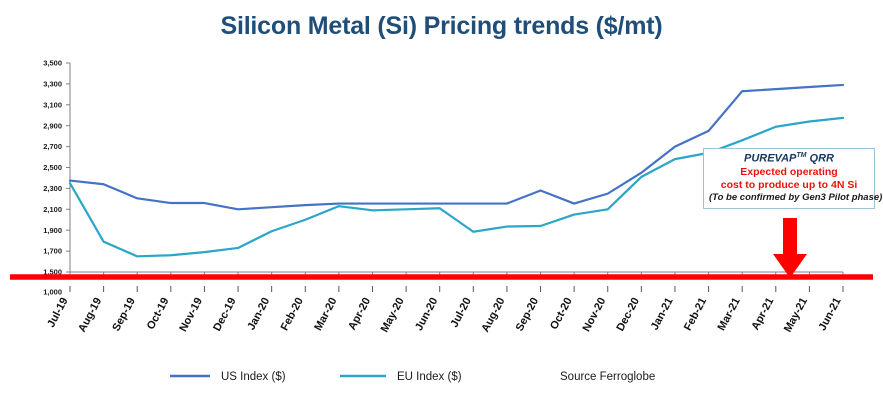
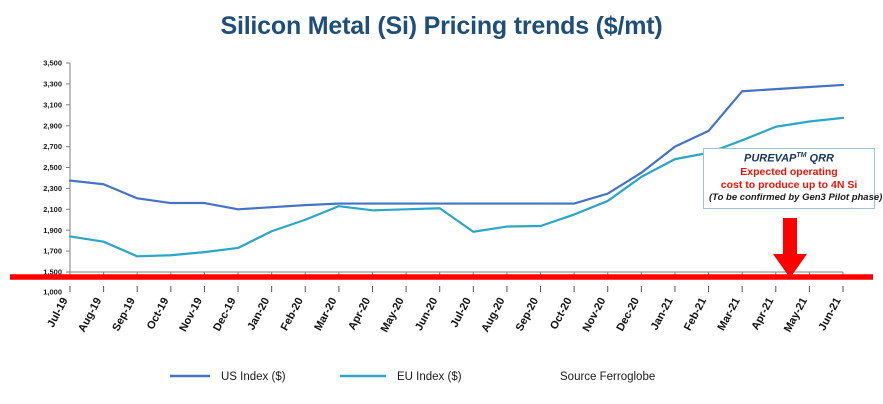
EU Index ($)/Jul-19: 2350 -> 1840
US Index ($)/Sep-20: 2280 -> 2160
EU Index ($)/Nov-20: 2100 -> 2180
